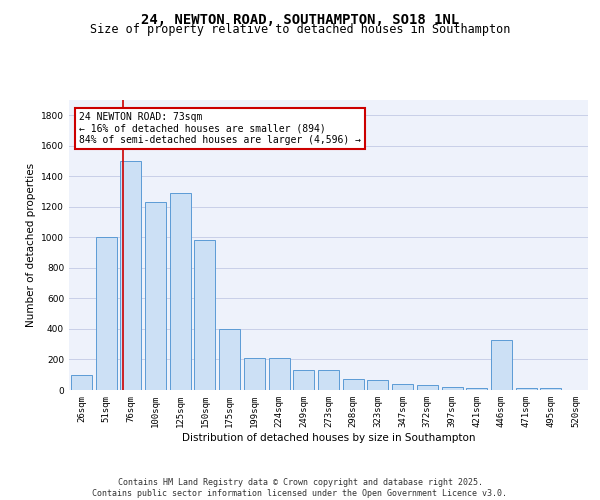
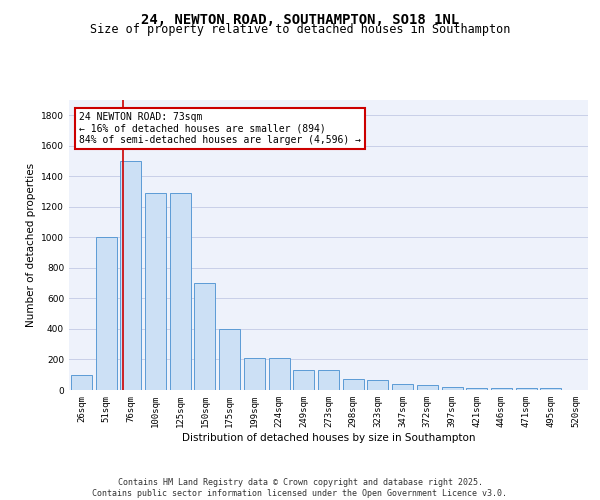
100sqm: 1230 -> 1290
150sqm: 980 -> 700
446sqm: 330 -> 20
